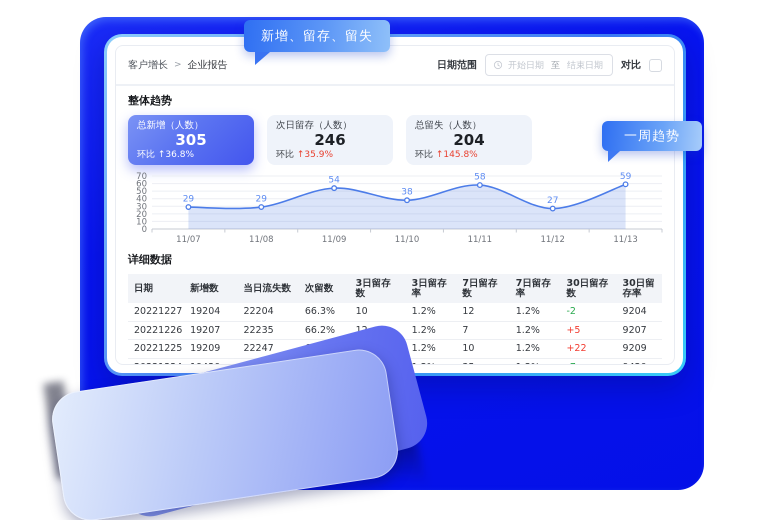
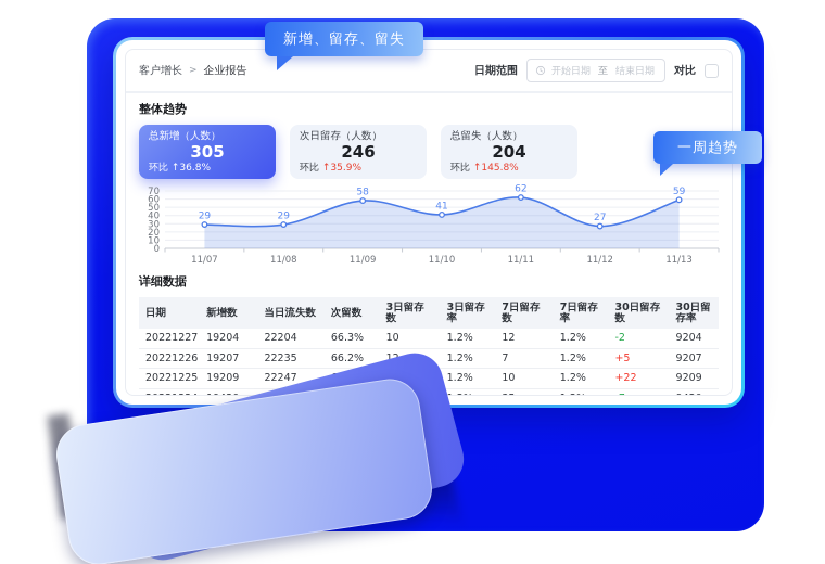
11/09: 54 -> 58
11/10: 38 -> 41
11/11: 58 -> 62
